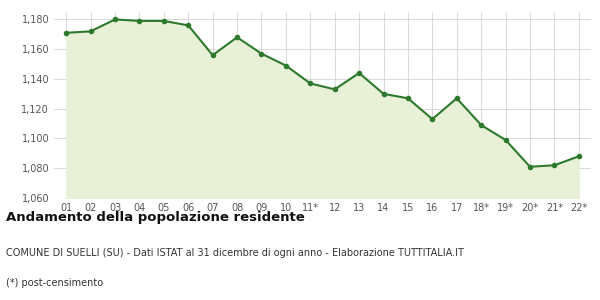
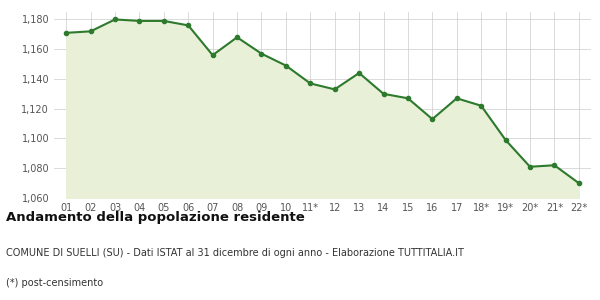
18*: 1,109 -> 1,122
22*: 1,088 -> 1,070
